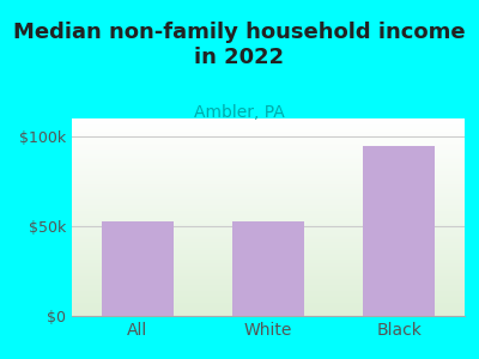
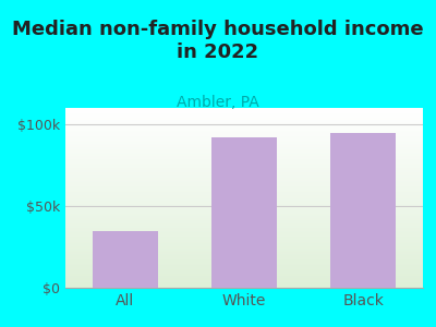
All: $53k -> $35k
White: $53k -> $92k
